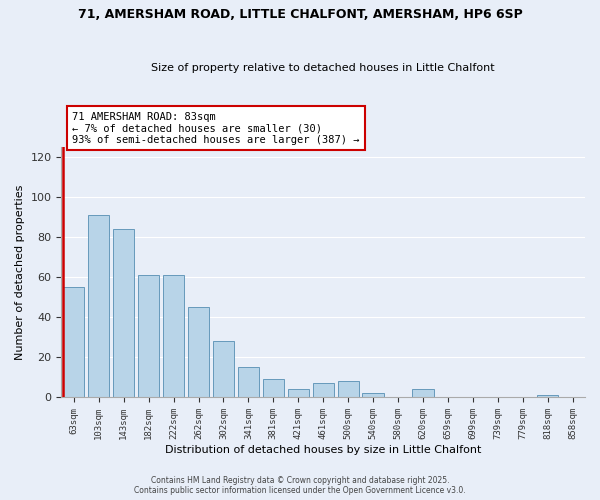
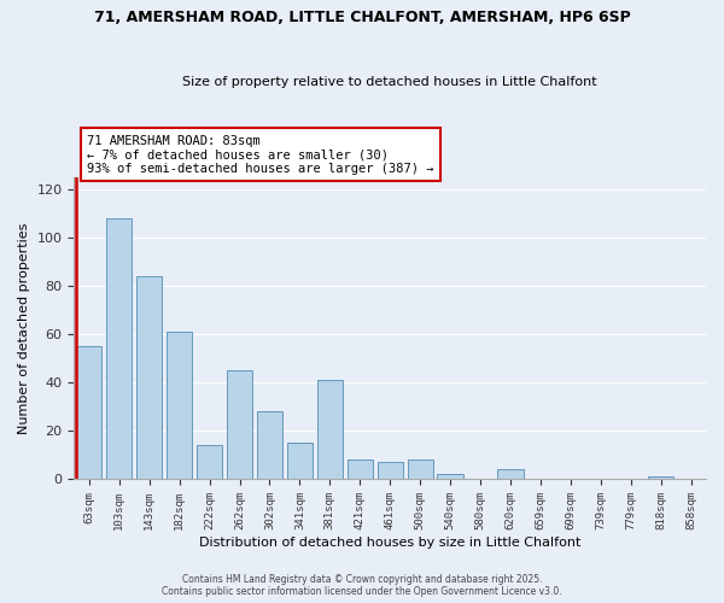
103sqm: 91 -> 108
222sqm: 61 -> 14
381sqm: 9 -> 41
421sqm: 4 -> 8
